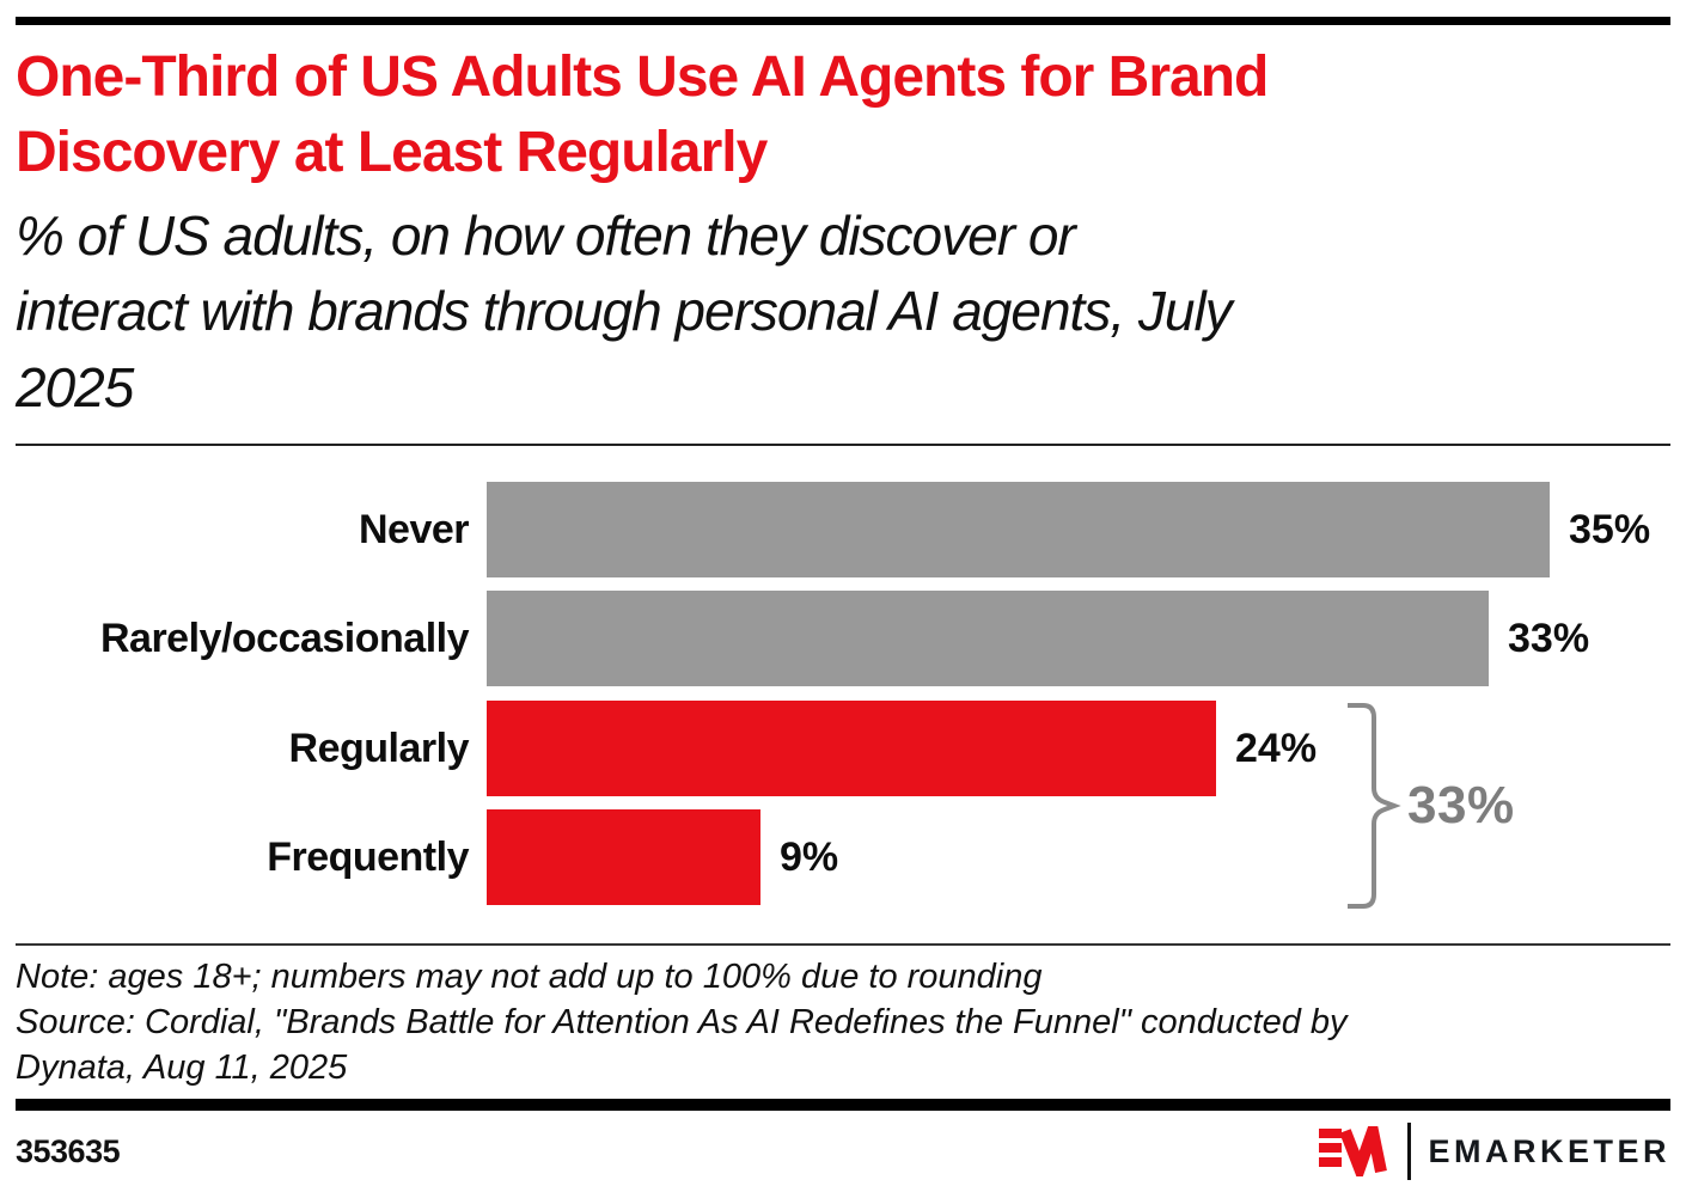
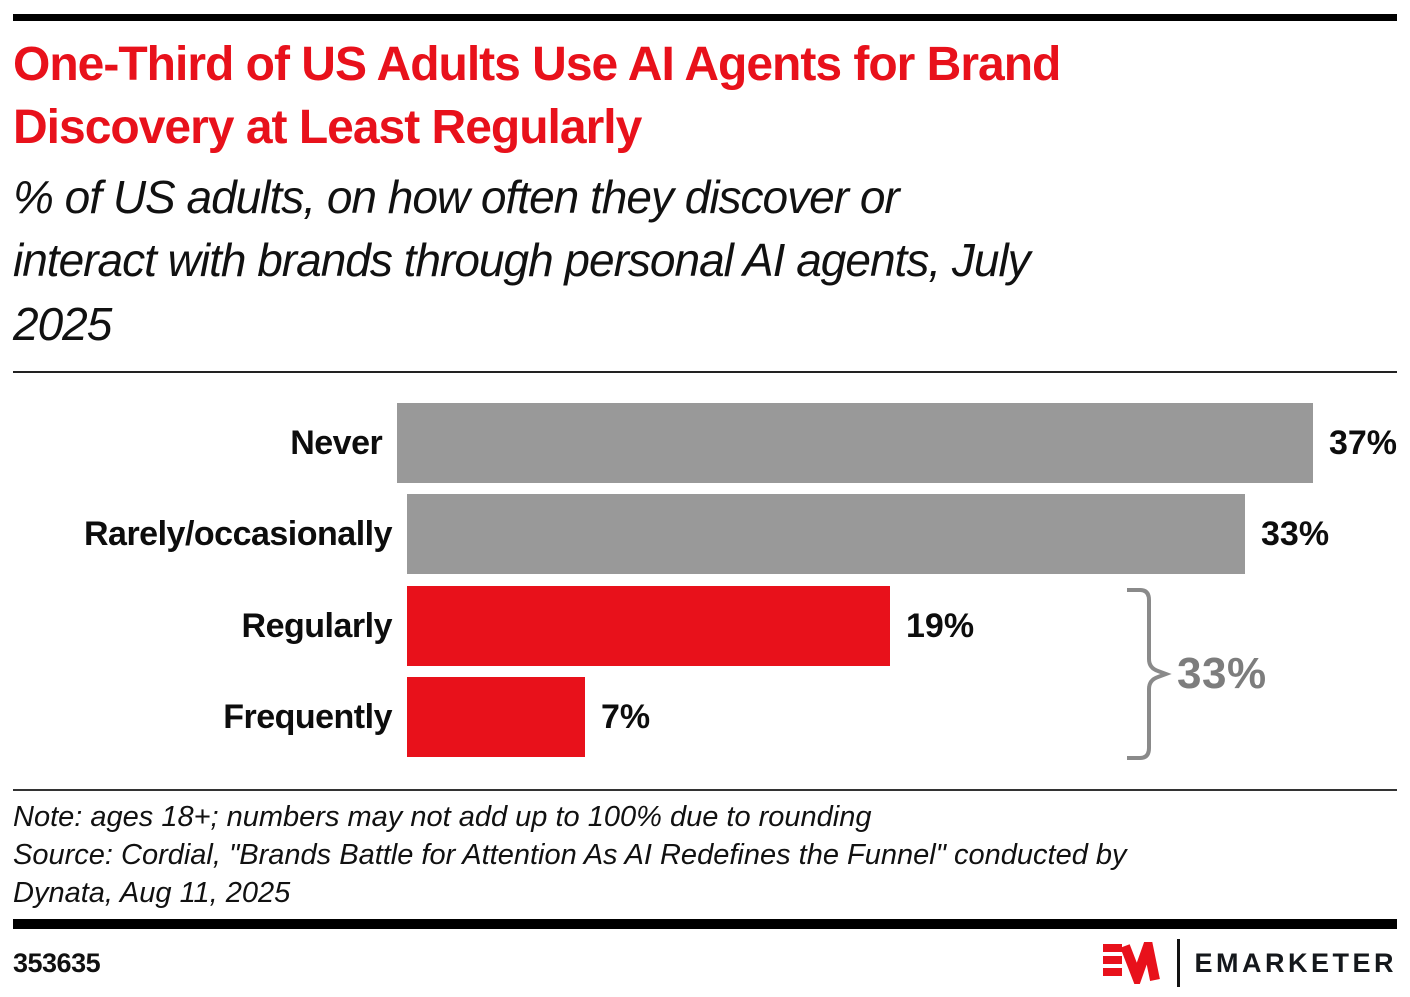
Never: 35% -> 37%
Regularly: 24% -> 19%
Frequently: 9% -> 7%
